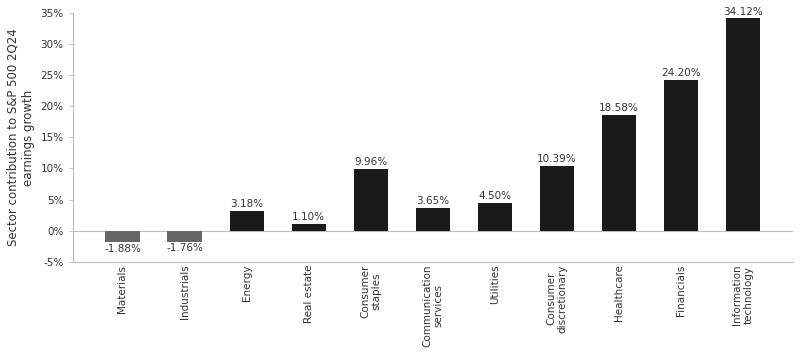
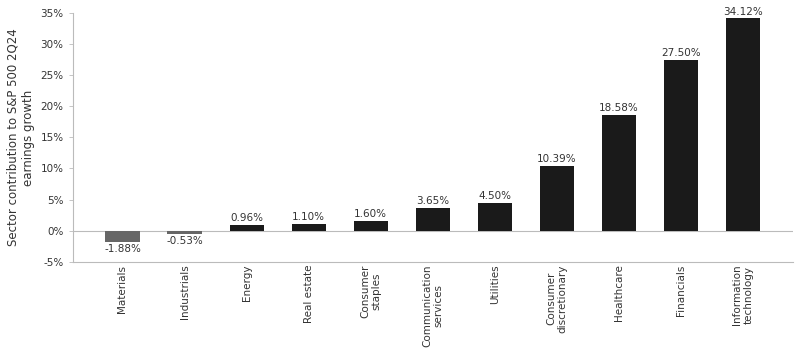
Industrials: -1.76% -> -0.53%
Energy: 3.18% -> 0.96%
Consumer staples: 9.96% -> 1.60%
Financials: 24.20% -> 27.50%
